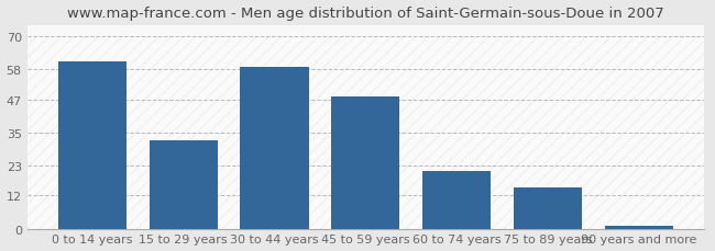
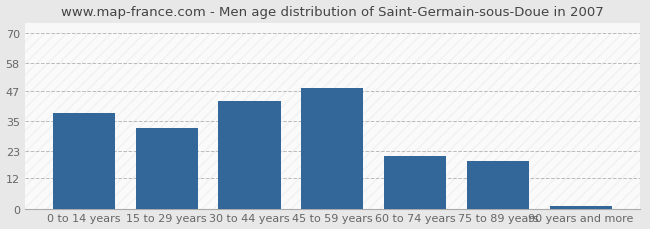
0 to 14 years: 61 -> 38
30 to 44 years: 59 -> 43
75 to 89 years: 15 -> 19
